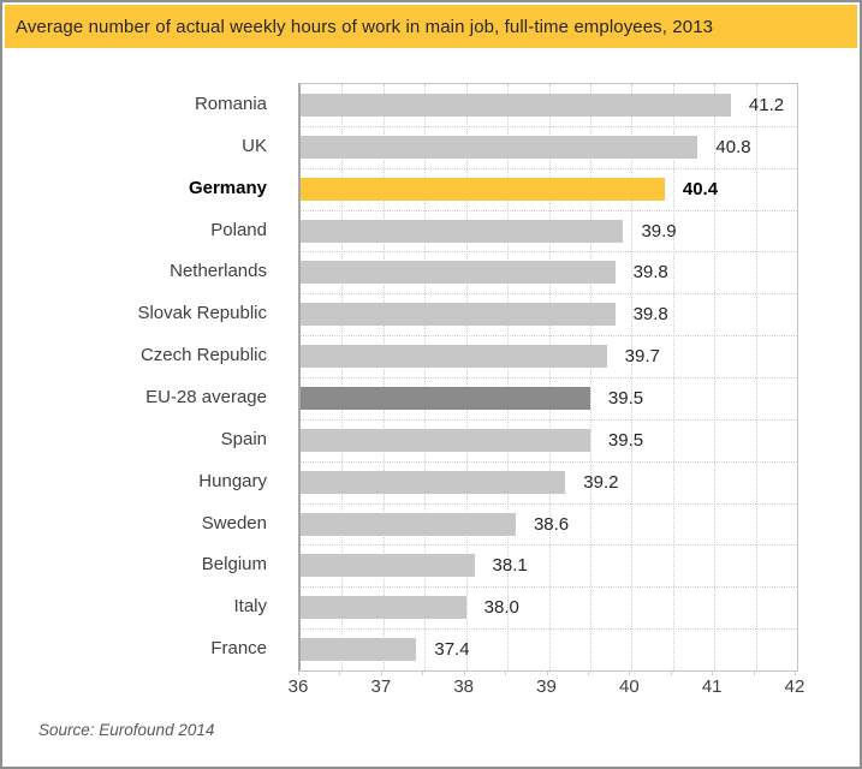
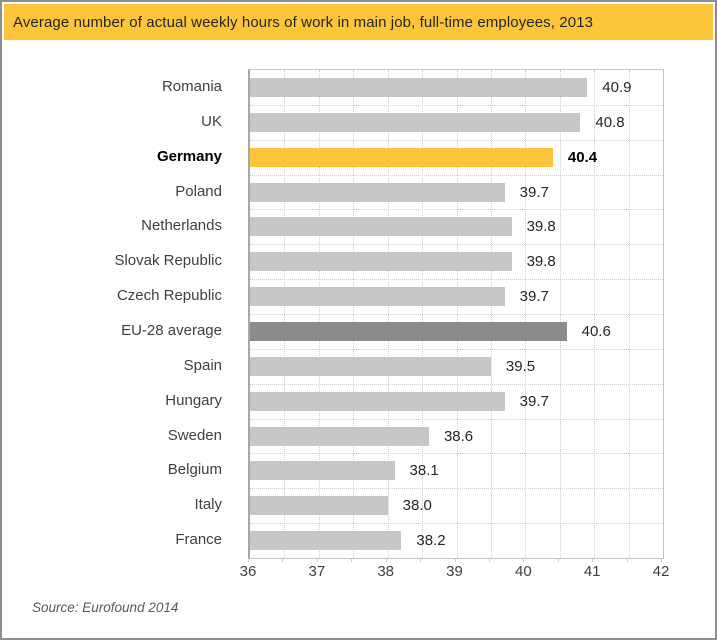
Romania: 41.2 -> 40.9
Poland: 39.9 -> 39.7
EU-28 average: 39.5 -> 40.6
Hungary: 39.2 -> 39.7
France: 37.4 -> 38.2
